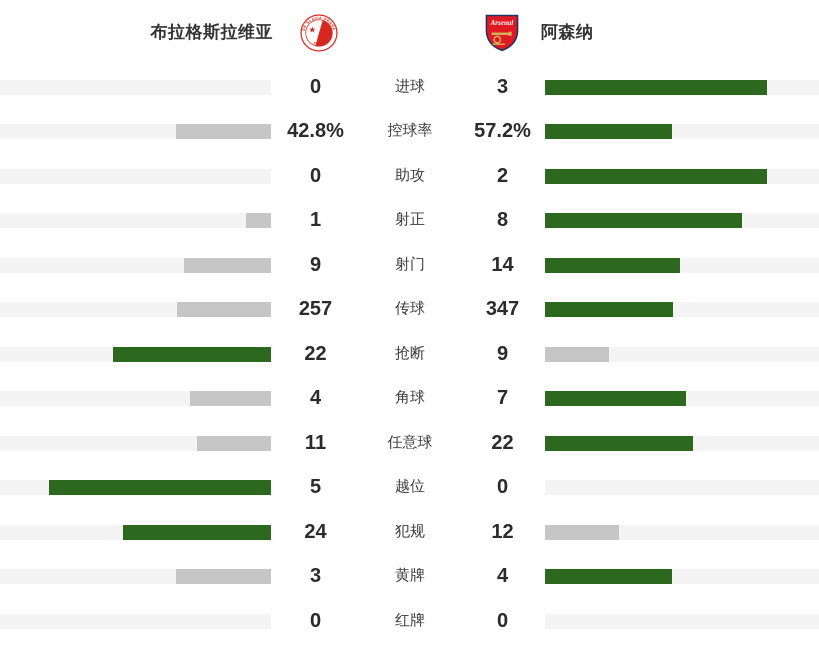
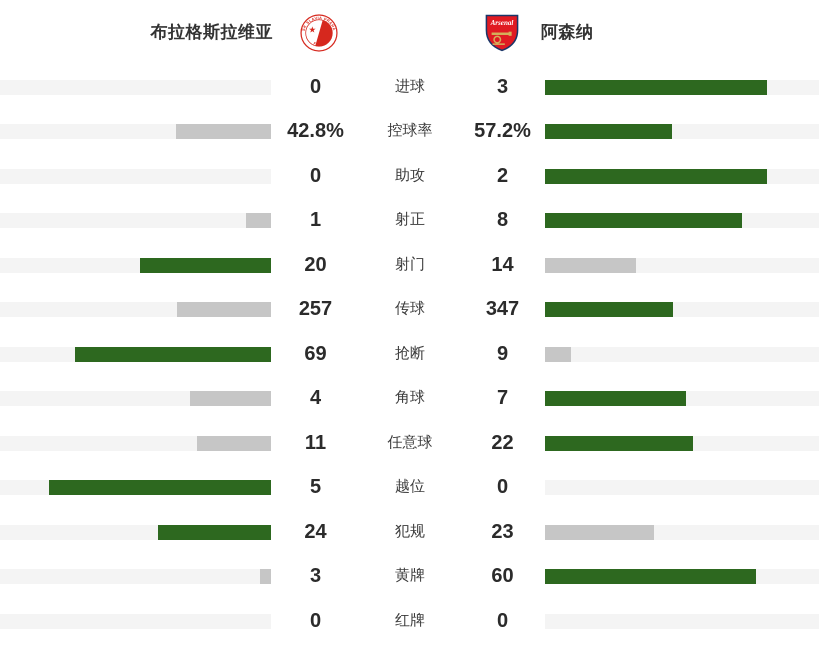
布拉格斯拉维亚/射门: 9 -> 20
布拉格斯拉维亚/抢断: 22 -> 69
阿森纳/犯规: 12 -> 23
阿森纳/黄牌: 4 -> 60
